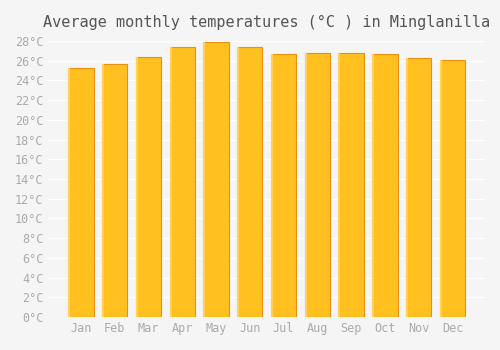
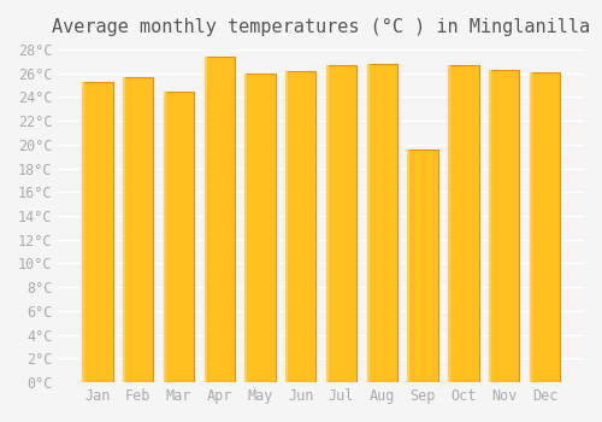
Mar: 26.4°C -> 24.4°C
May: 27.9°C -> 26.0°C
Jun: 27.4°C -> 26.2°C
Sep: 26.8°C -> 19.6°C
